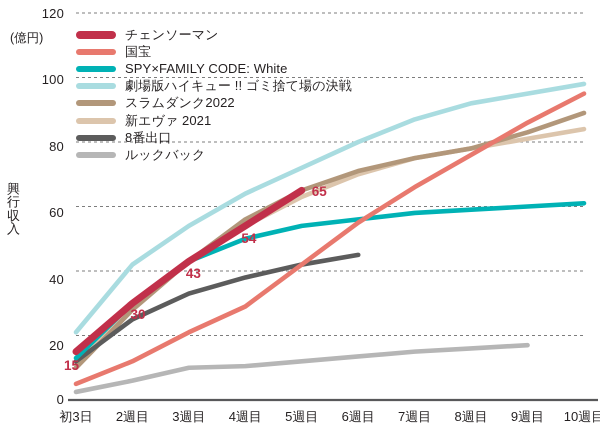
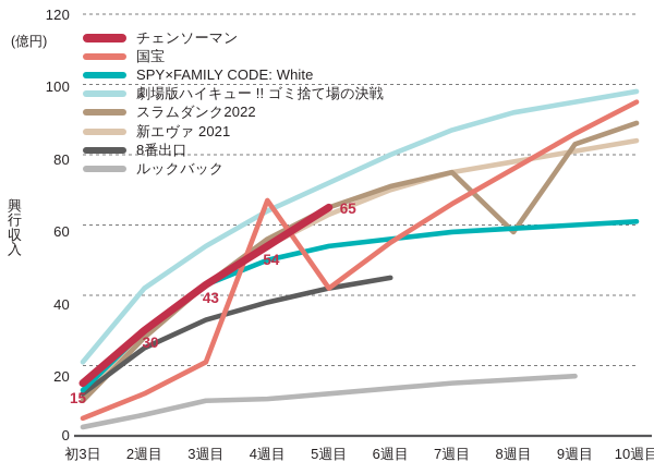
国宝/4週目: 29 -> 67
スラムダンク2022/8週目: 78 -> 58
